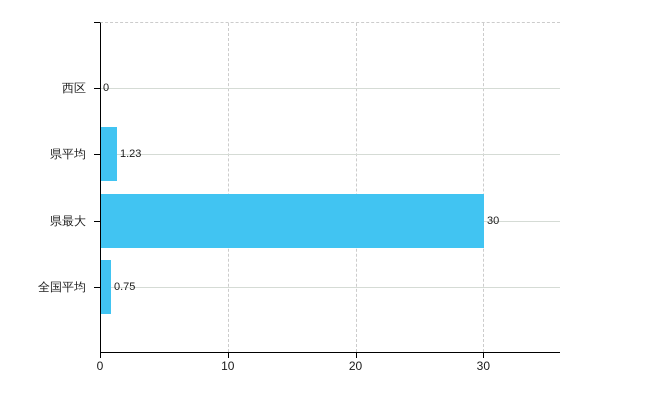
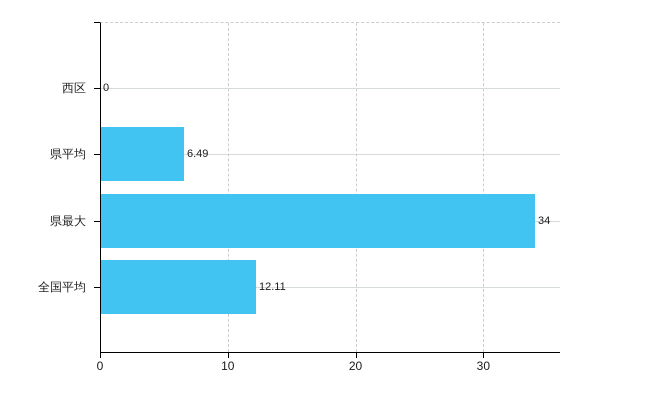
県平均: 1.23 -> 6.49
県最大: 30 -> 34
全国平均: 0.75 -> 12.11
